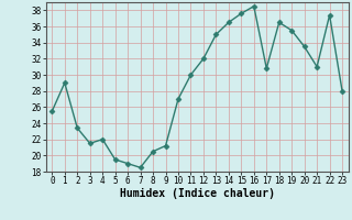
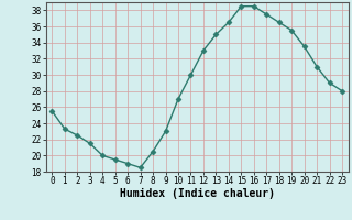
1: 29.0 -> 23.3
2: 23.4 -> 22.5
4: 22.0 -> 20.0
9: 21.2 -> 23.0
12: 32.0 -> 33.0
15: 37.6 -> 38.5
17: 30.8 -> 37.5
22: 37.4 -> 29.0
